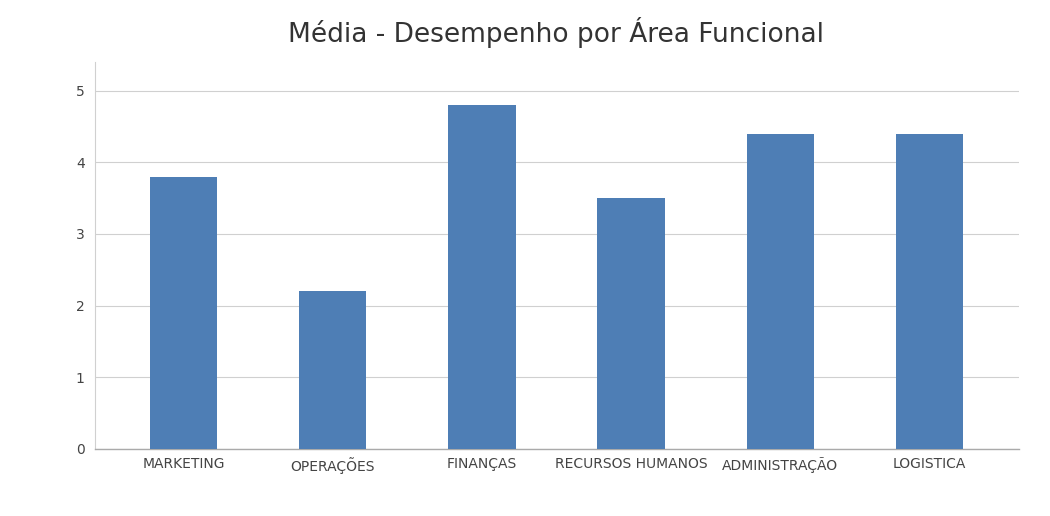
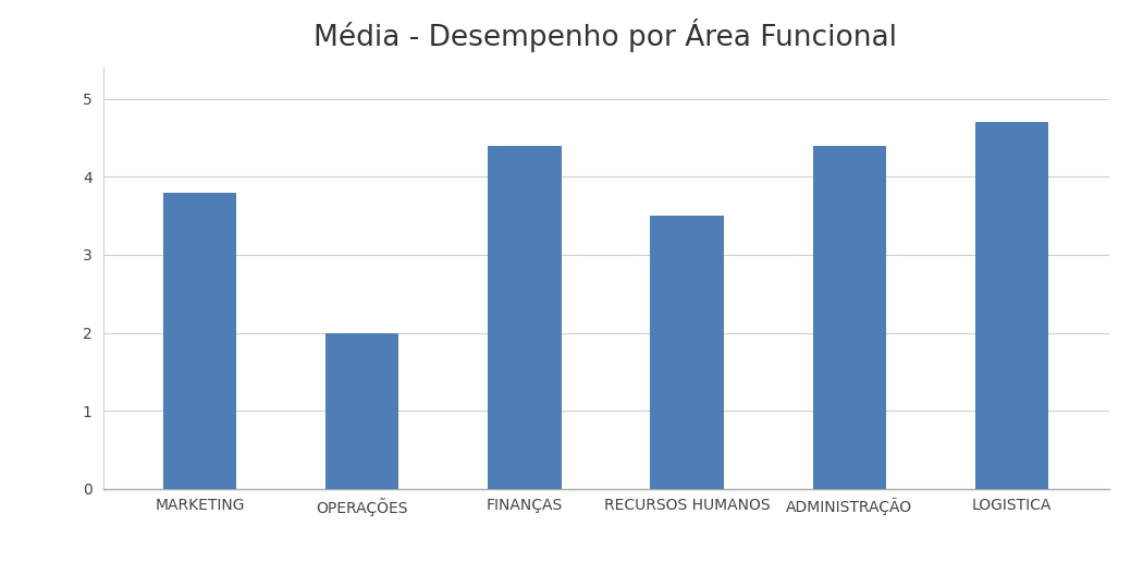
OPERAÇÕES: 2.2 -> 2.0
FINANÇAS: 4.8 -> 4.4
LOGISTICA: 4.4 -> 4.7
